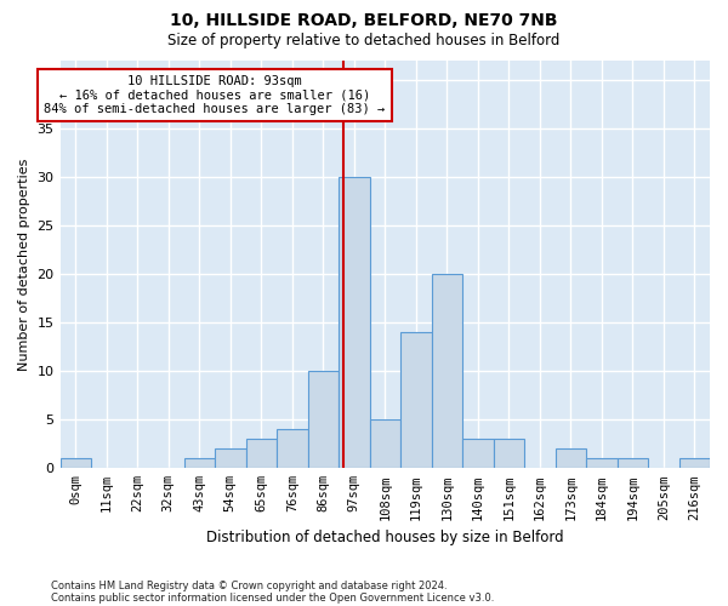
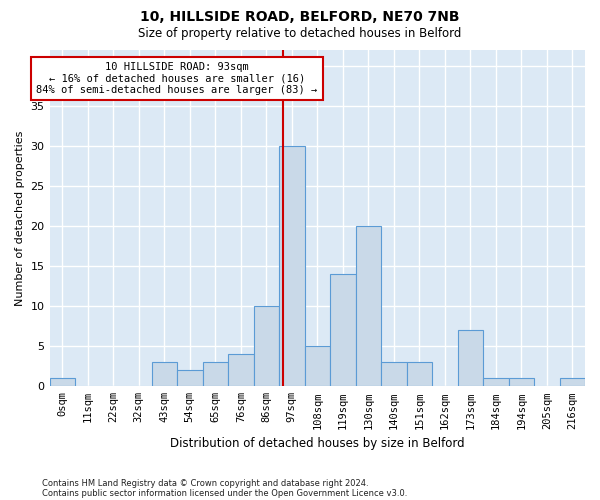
43sqm: 1 -> 3
173sqm: 2 -> 7
